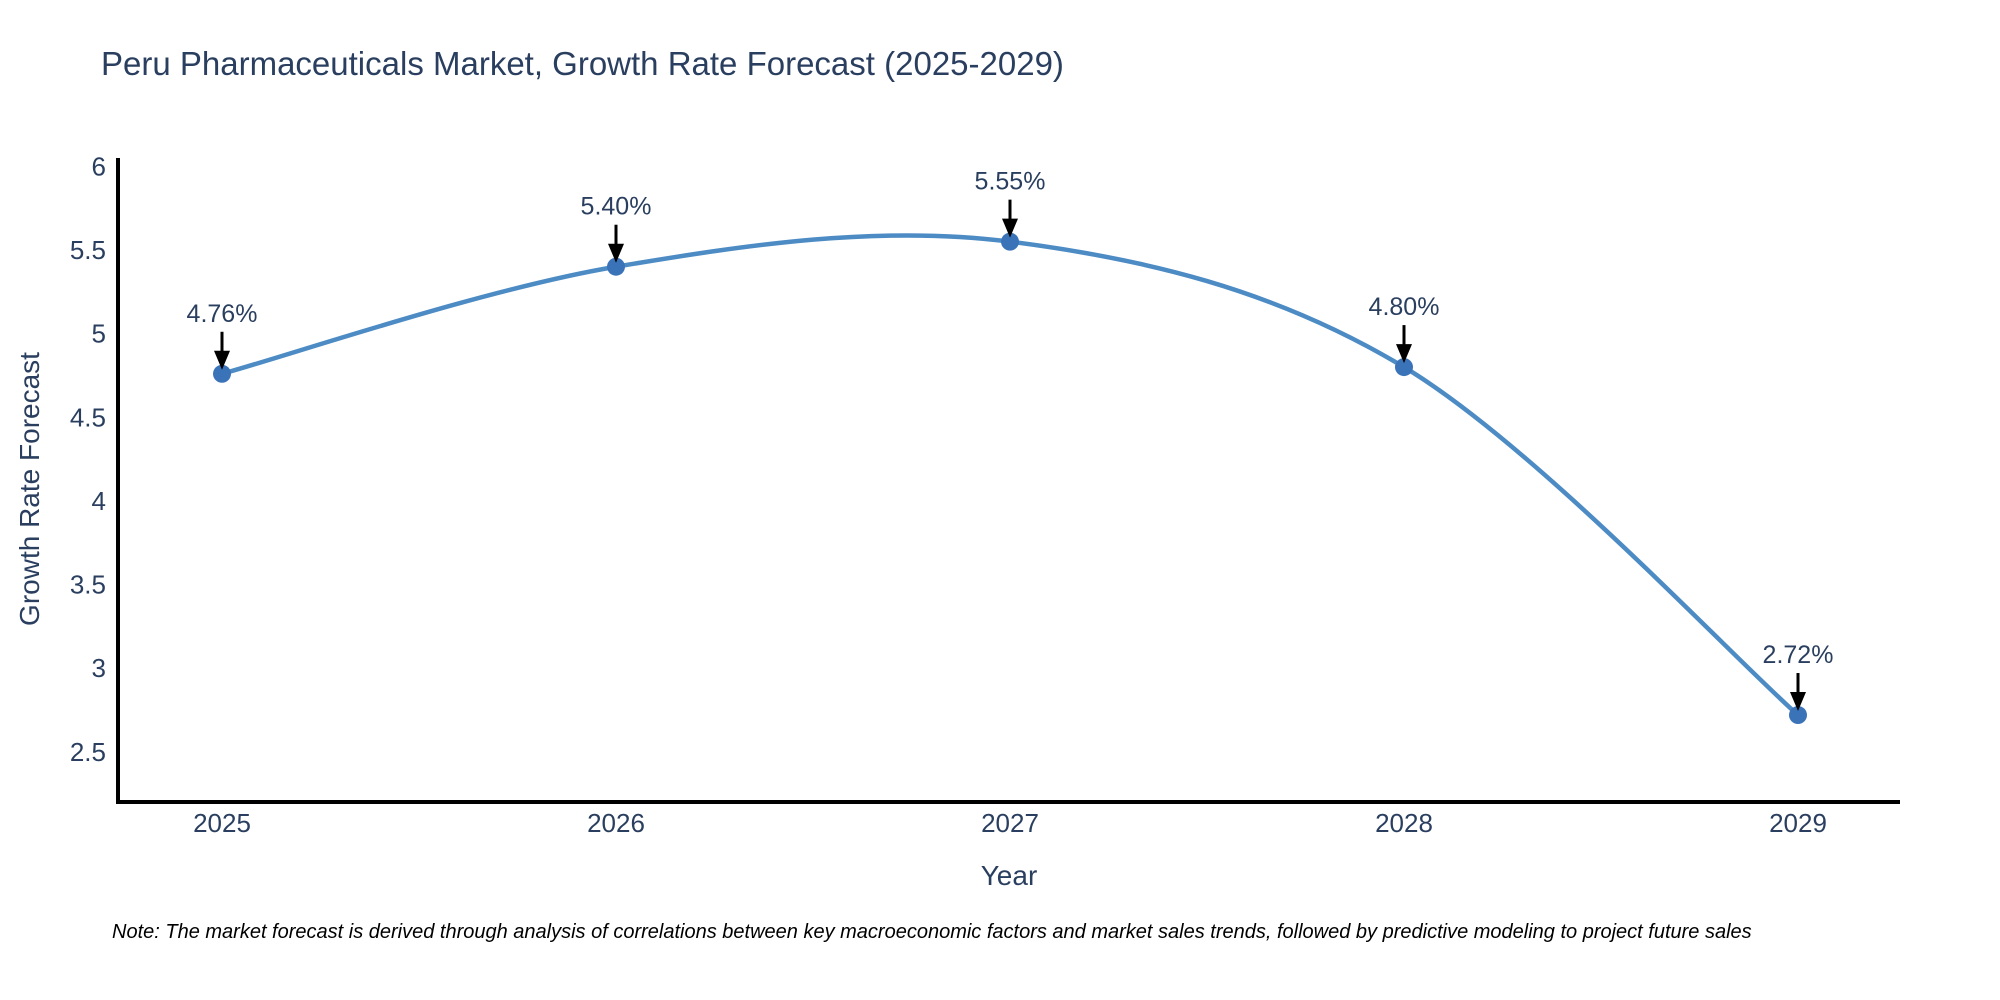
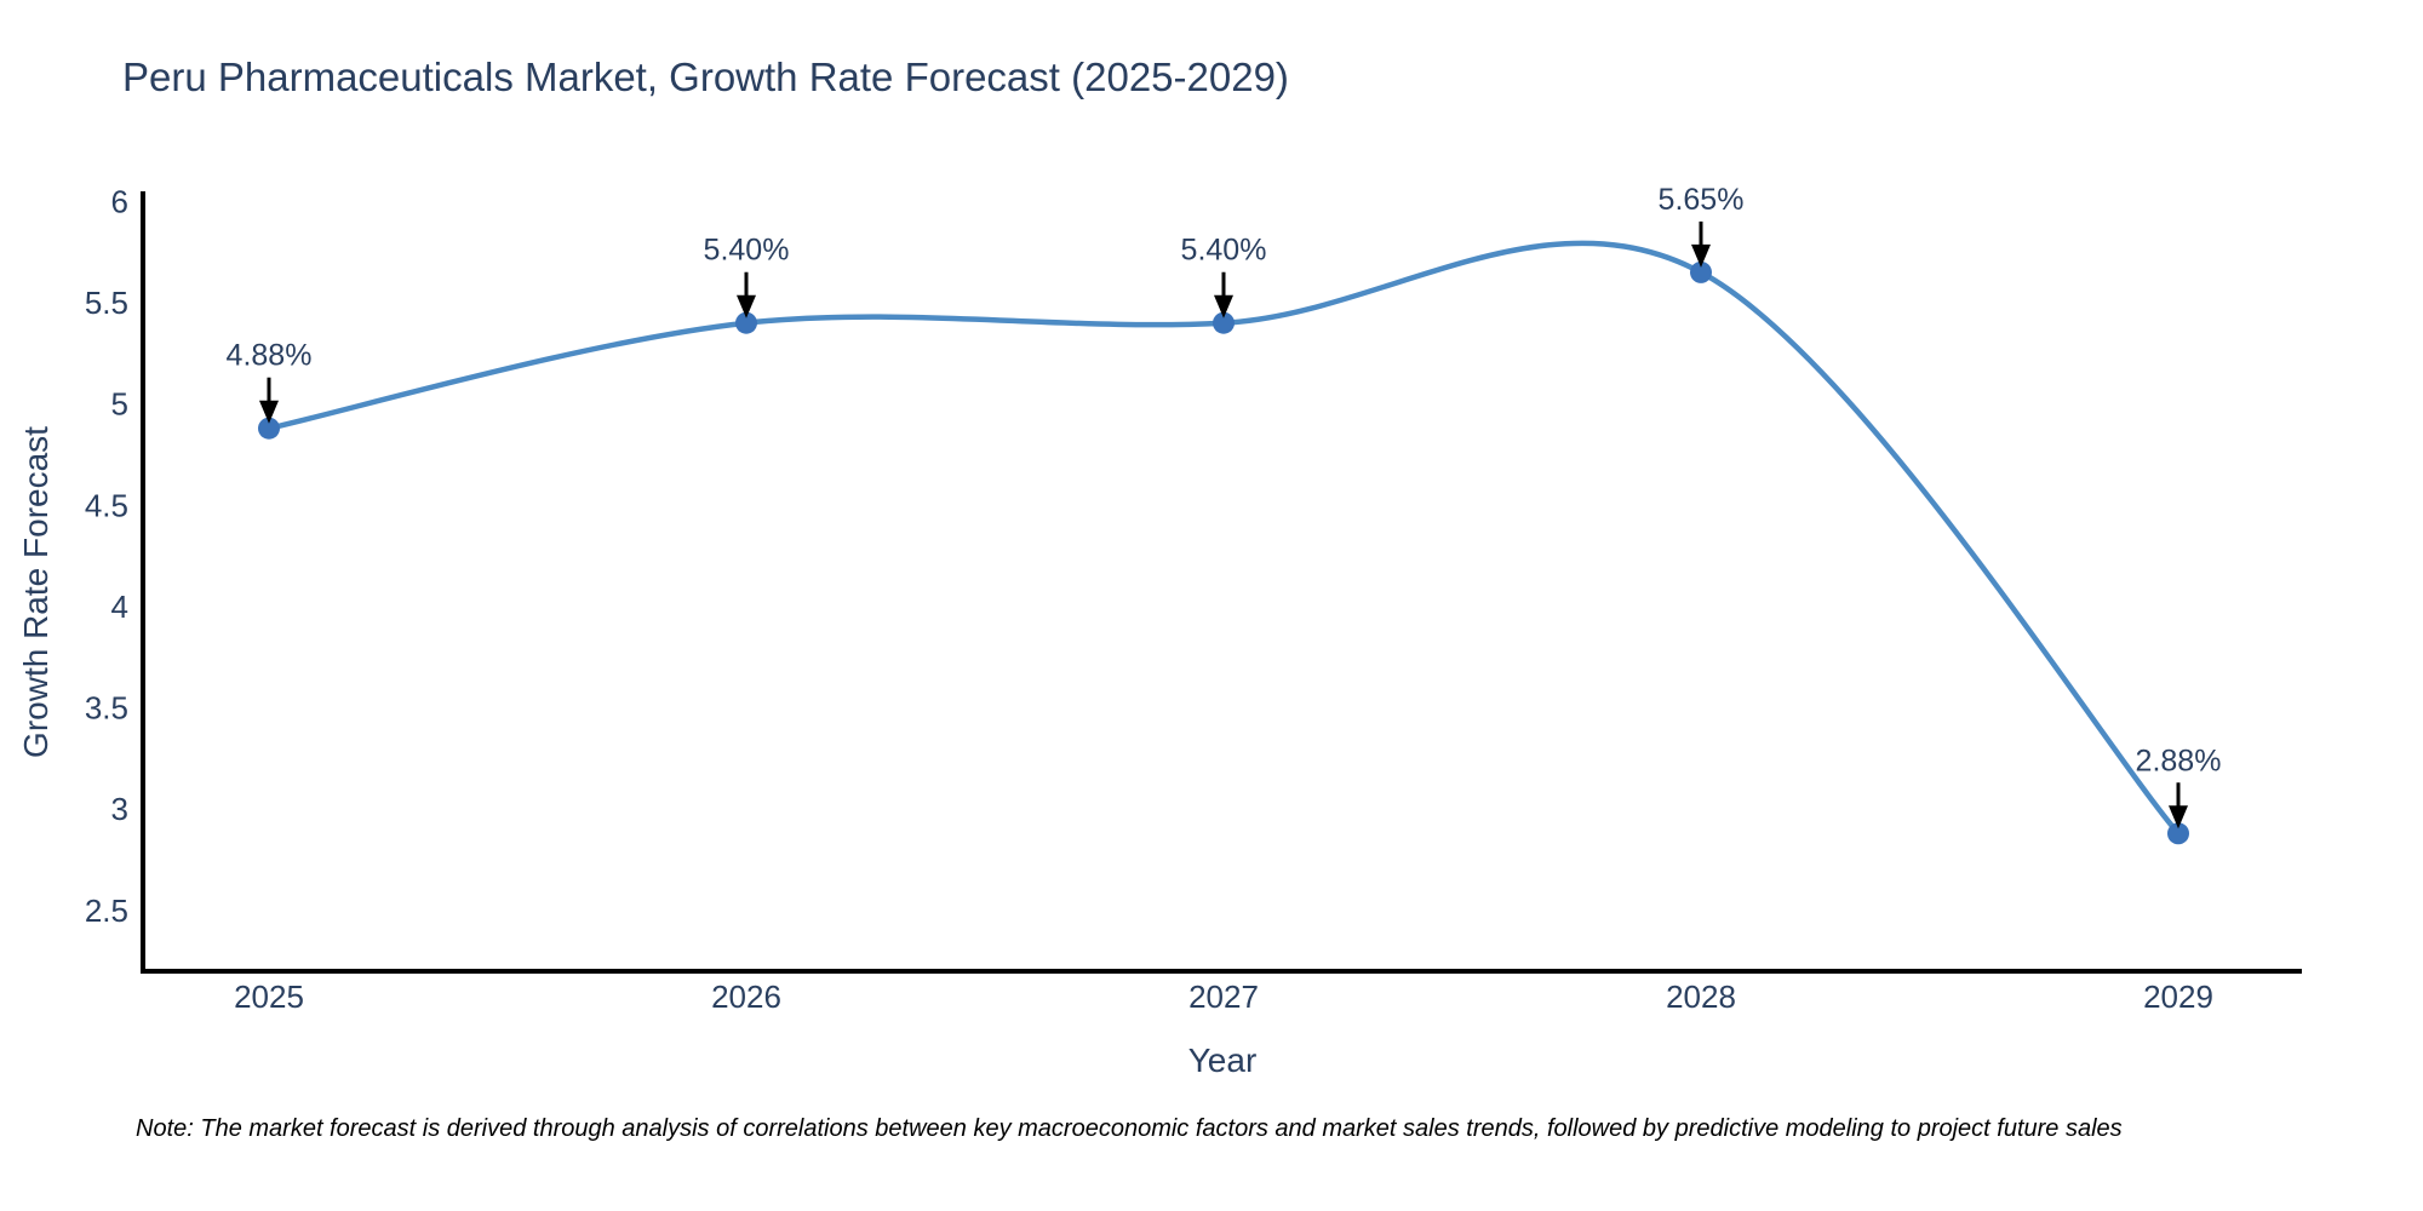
2025: 4.76% -> 4.88%
2027: 5.55% -> 5.40%
2028: 4.80% -> 5.65%
2029: 2.72% -> 2.88%
